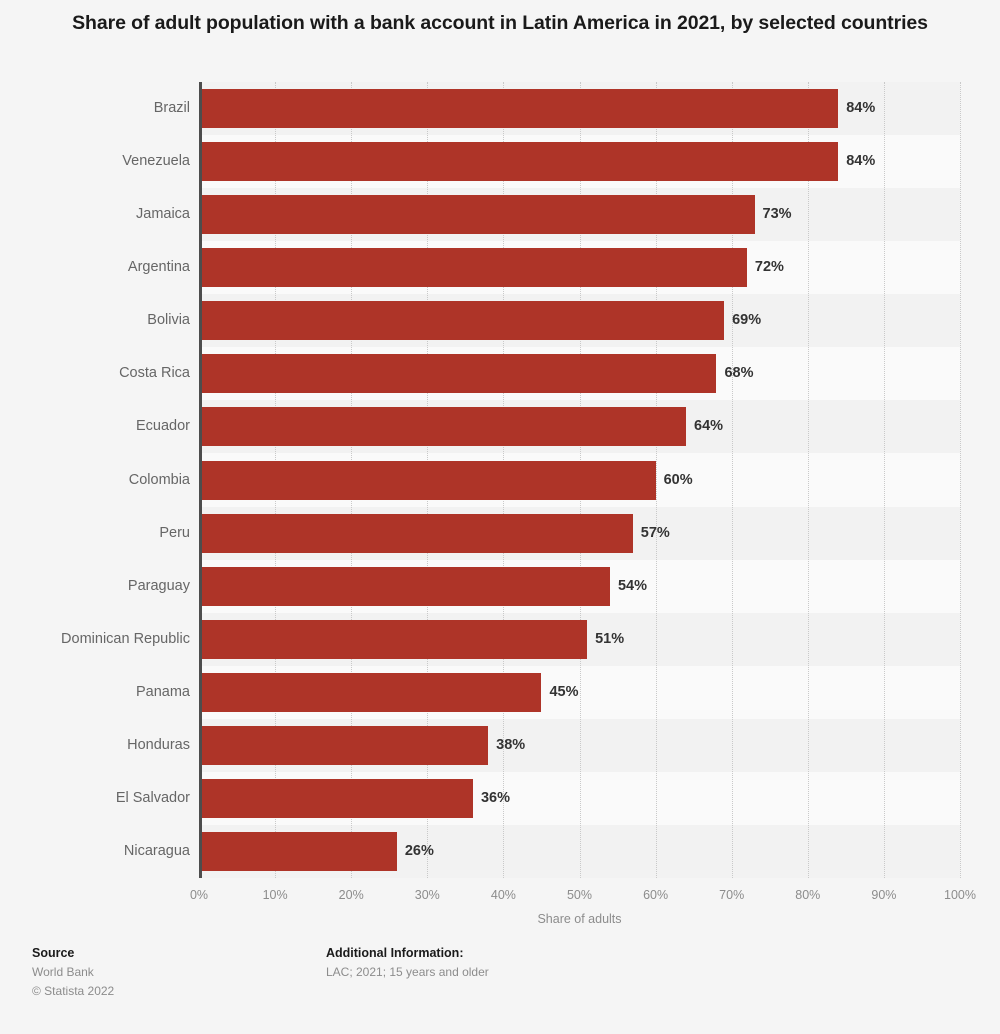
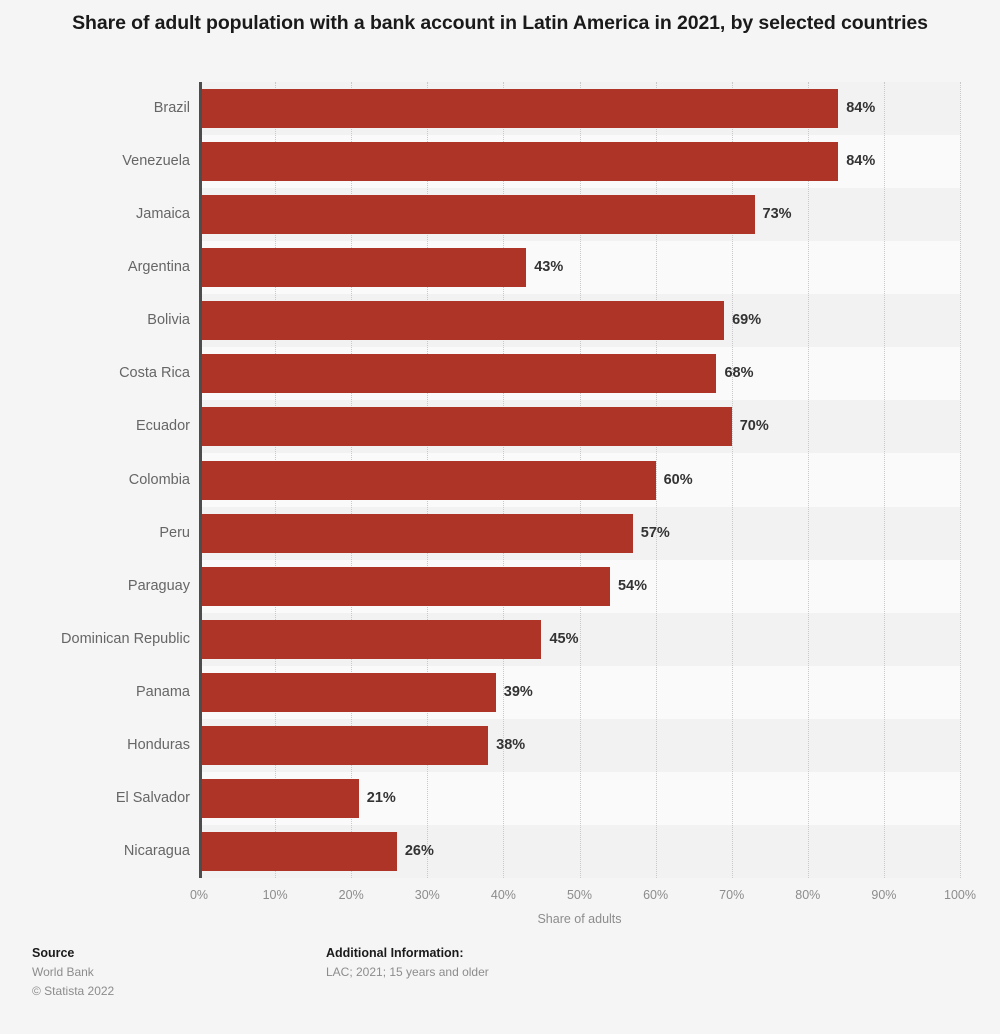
Argentina: 72% -> 43%
Ecuador: 64% -> 70%
Dominican Republic: 51% -> 45%
Panama: 45% -> 39%
El Salvador: 36% -> 21%
